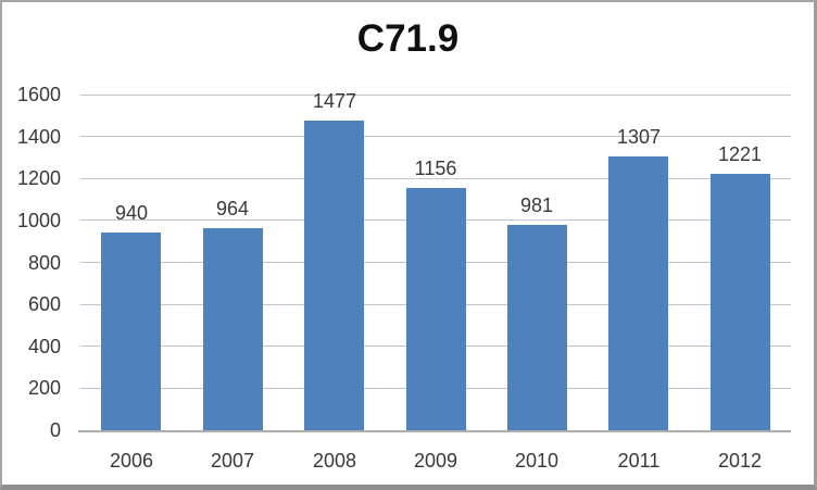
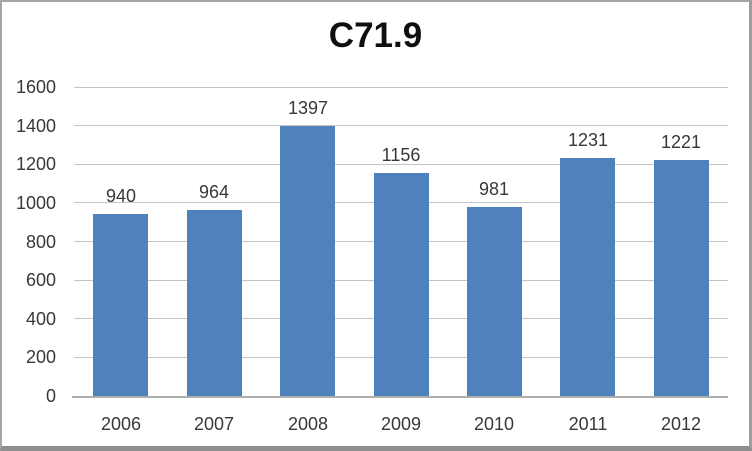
2008: 1477 -> 1397
2011: 1307 -> 1231
